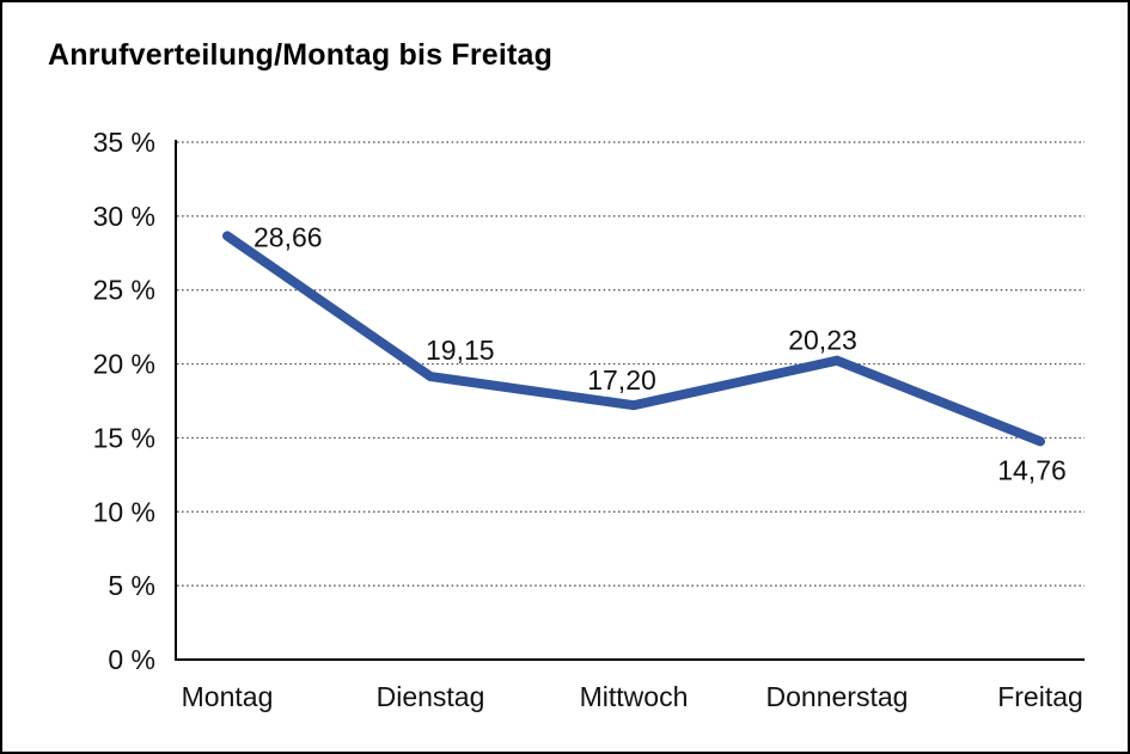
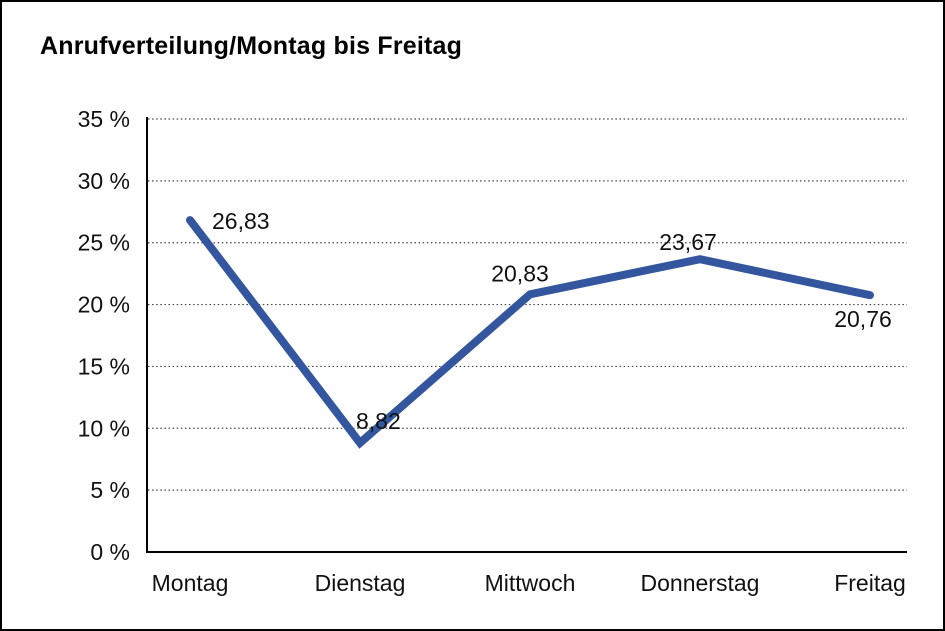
Montag: 28,66 -> 26,83
Dienstag: 19,15 -> 8,82
Mittwoch: 17,20 -> 20,83
Donnerstag: 20,23 -> 23,67
Freitag: 14,76 -> 20,76
